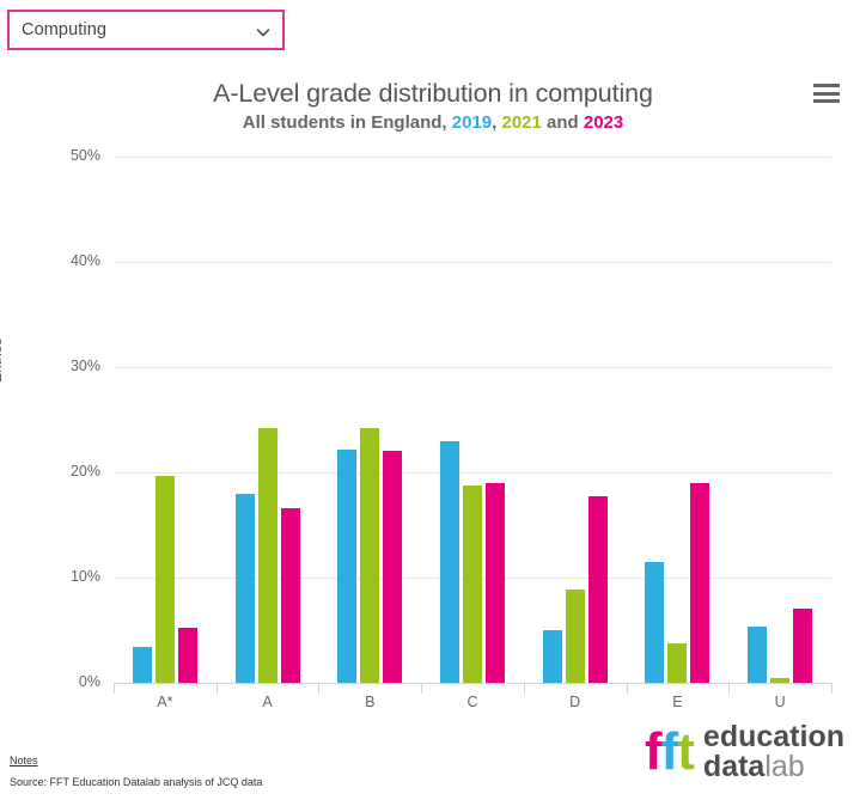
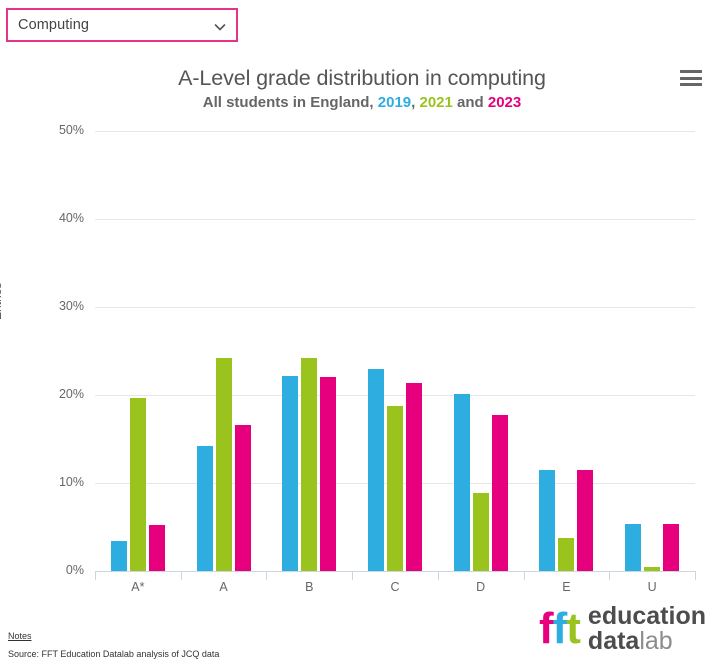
2019/A: 18% -> 14%
2023/C: 19% -> 21%
2019/D: 5% -> 20%
2023/E: 19% -> 12%
2023/U: 7% -> 5%
